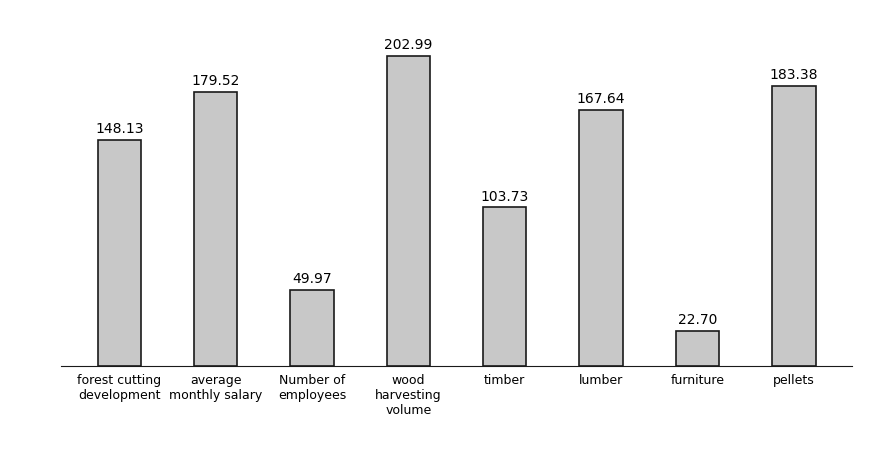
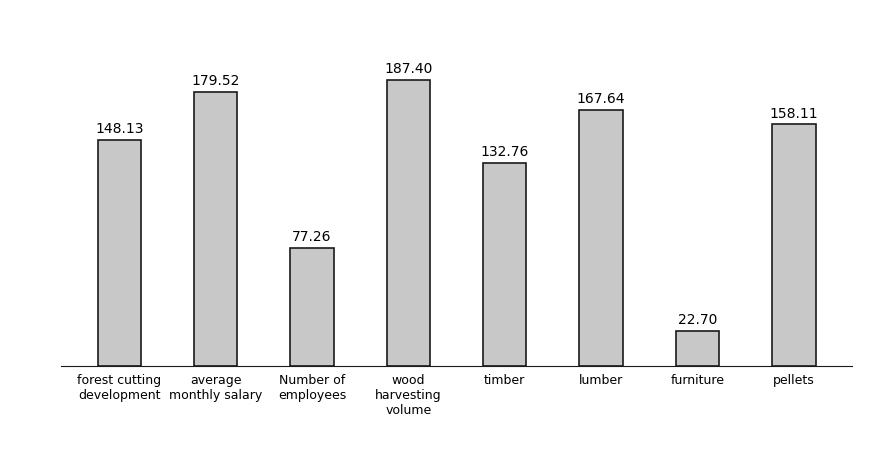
Number of employees: 49.97 -> 77.26
wood harvesting volume: 202.99 -> 187.40
timber: 103.73 -> 132.76
pellets: 183.38 -> 158.11
